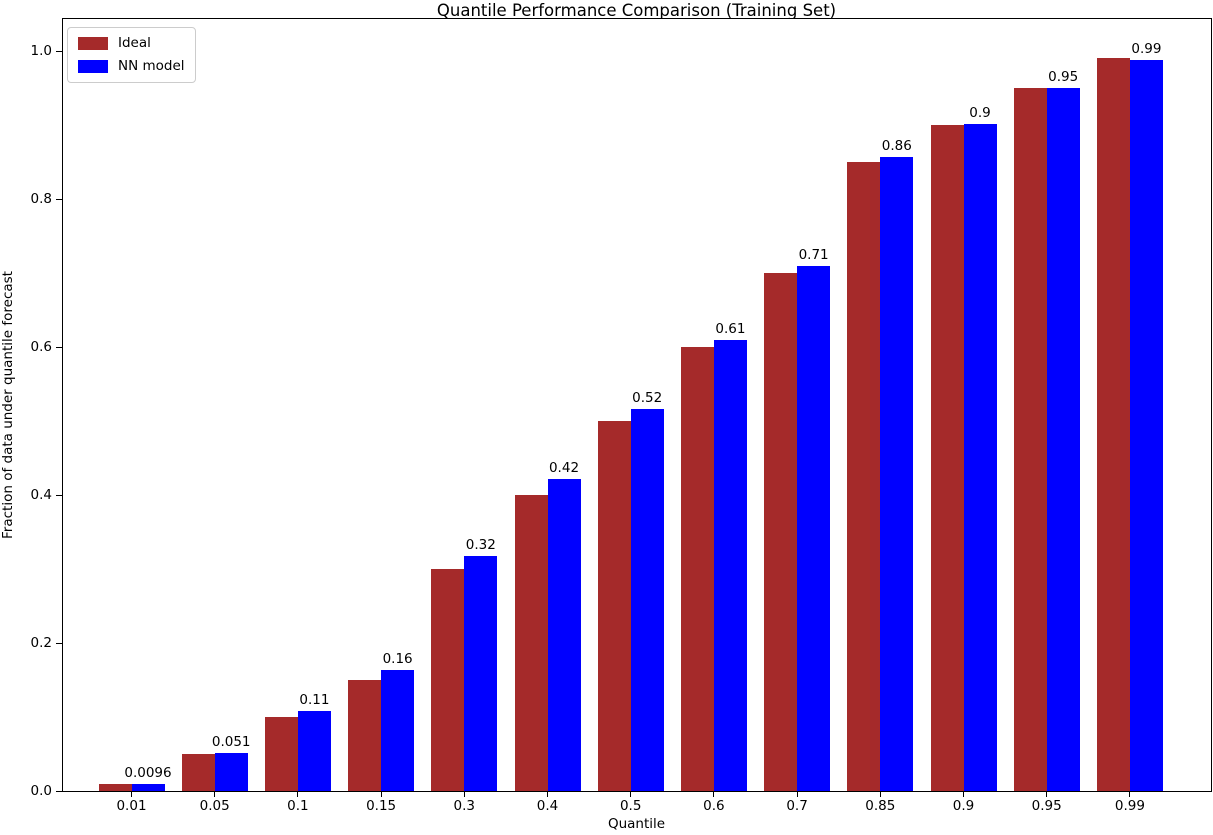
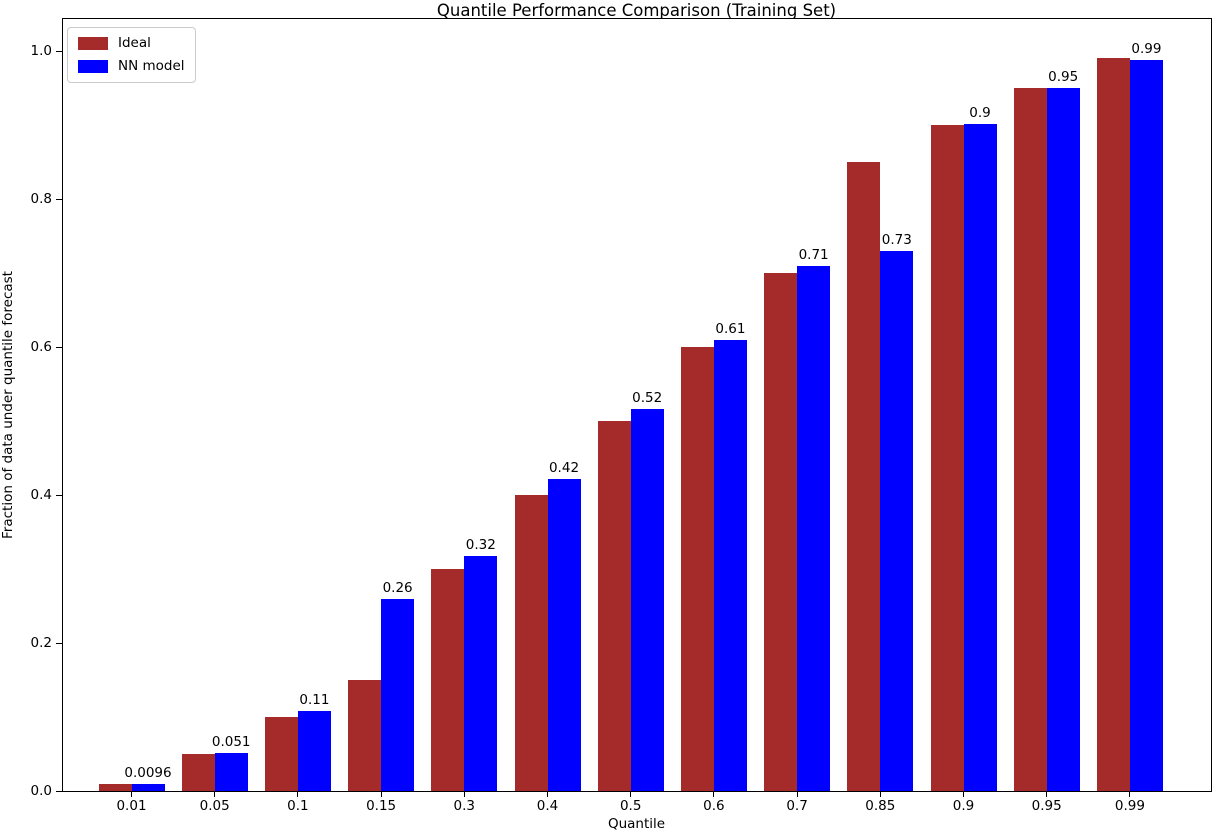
NN model/0.15: 0.16 -> 0.26
NN model/0.85: 0.86 -> 0.73
